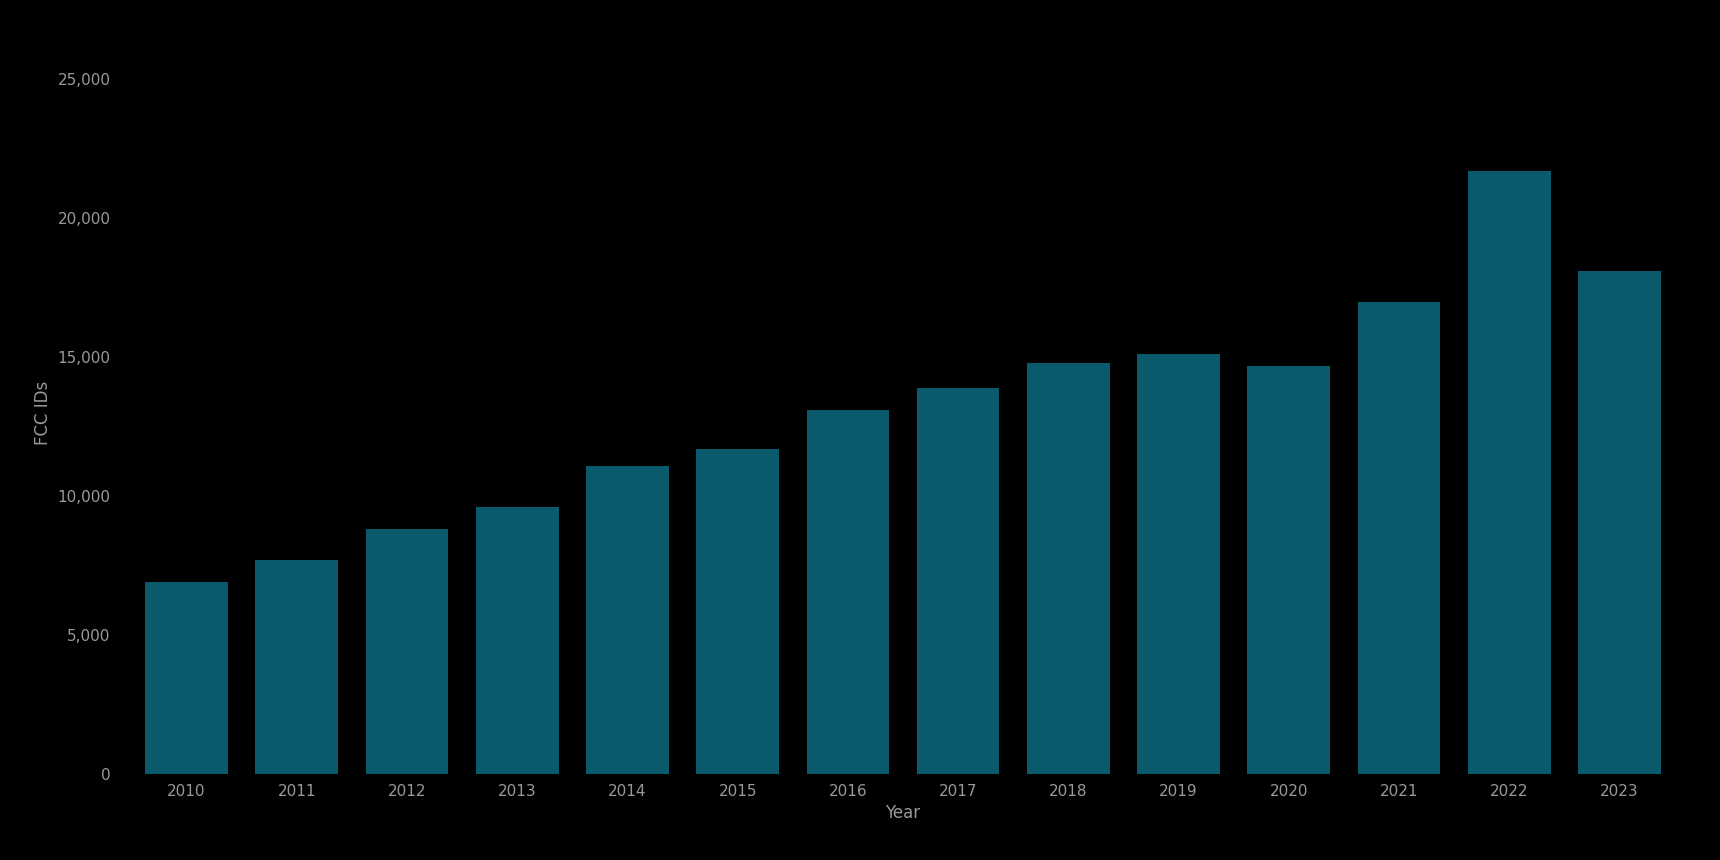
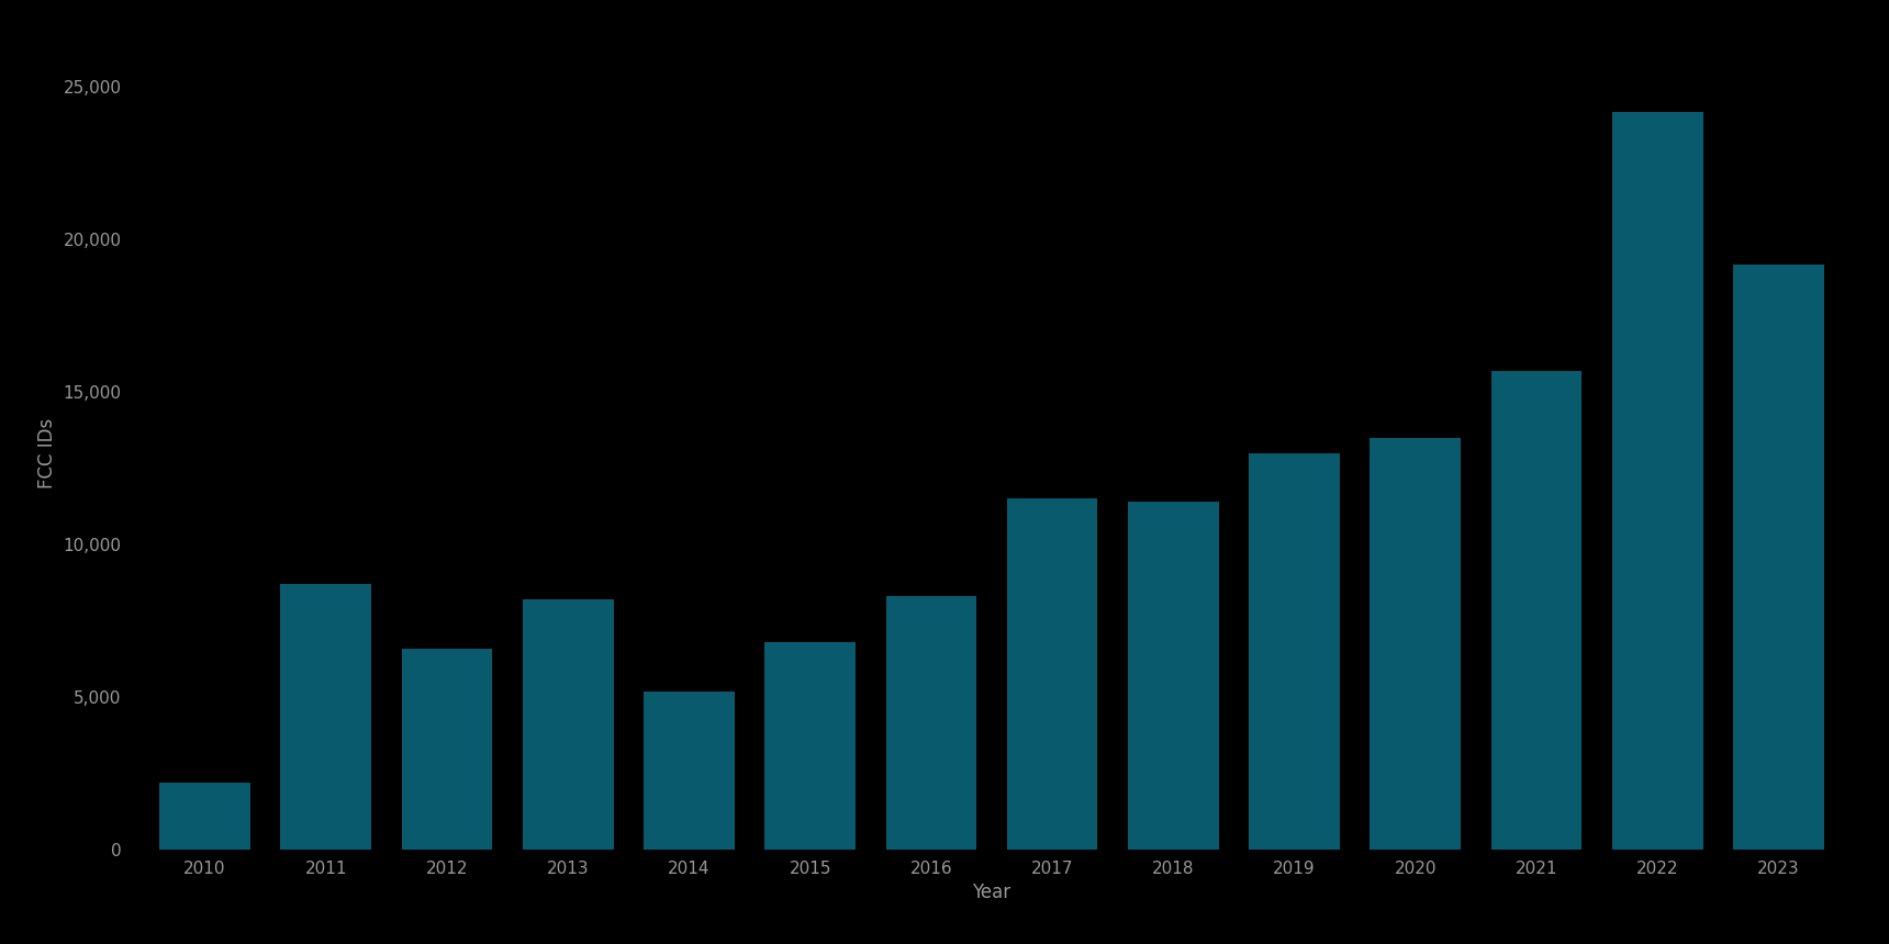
2010: 6,900 -> 2,200
2011: 7,700 -> 8,700
2012: 8,800 -> 6,600
2013: 9,600 -> 8,200
2014: 11,100 -> 5,200
2015: 11,700 -> 6,800
2016: 13,100 -> 8,300
2017: 13,900 -> 11,500
2018: 14,800 -> 11,400
2019: 15,100 -> 13,000
2020: 14,700 -> 13,500
2021: 17,000 -> 15,700
2022: 21,700 -> 24,200
2023: 18,100 -> 19,200
